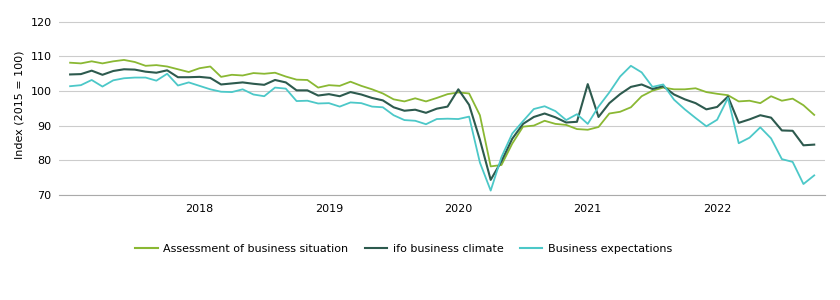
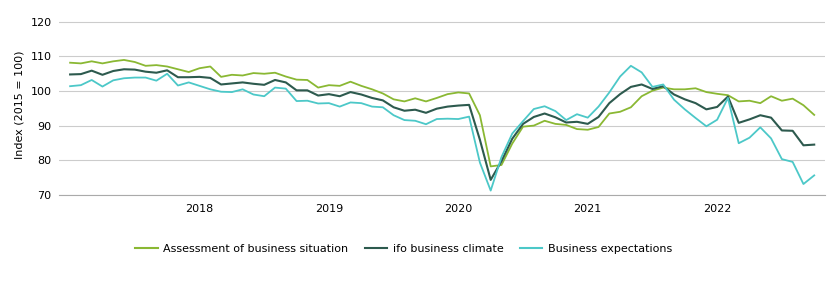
ifo business climate/2020: 100.5 -> 95.8
ifo business climate/2021: 102.0 -> 90.5
Business expectations/2021: 90.5 -> 92.3
